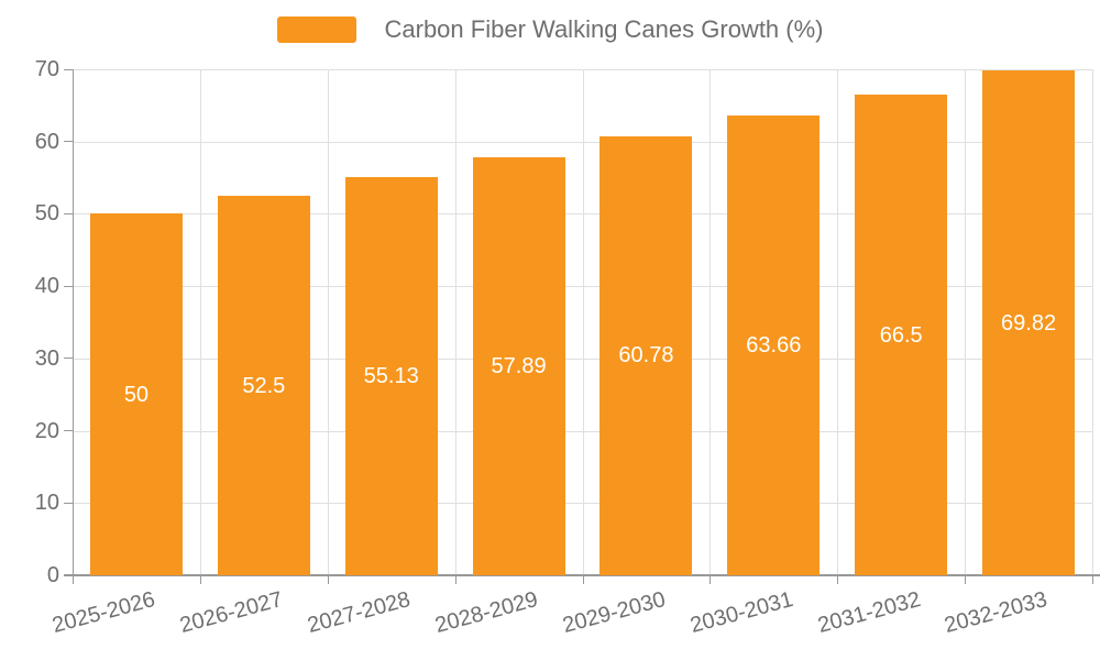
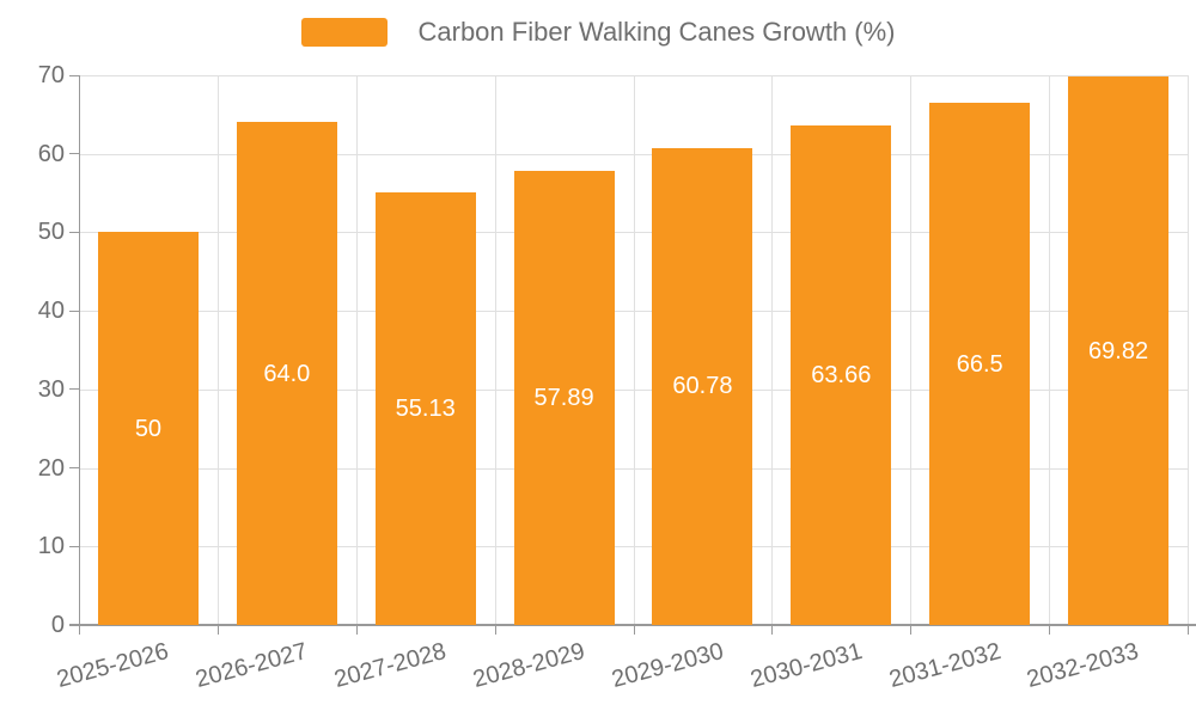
2026-2027: 52.5 -> 64.0
